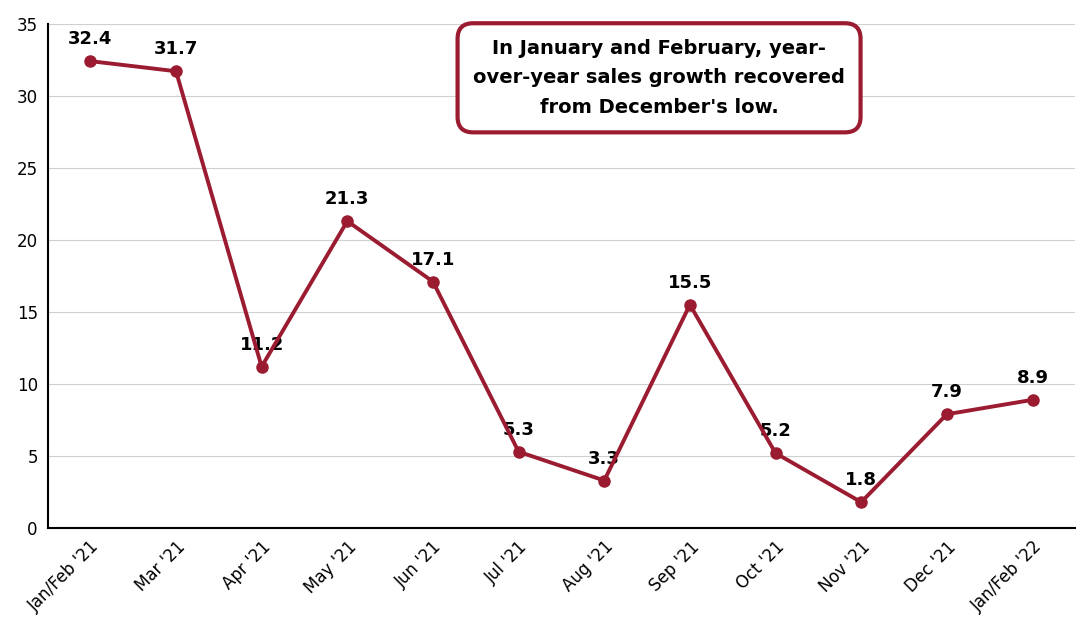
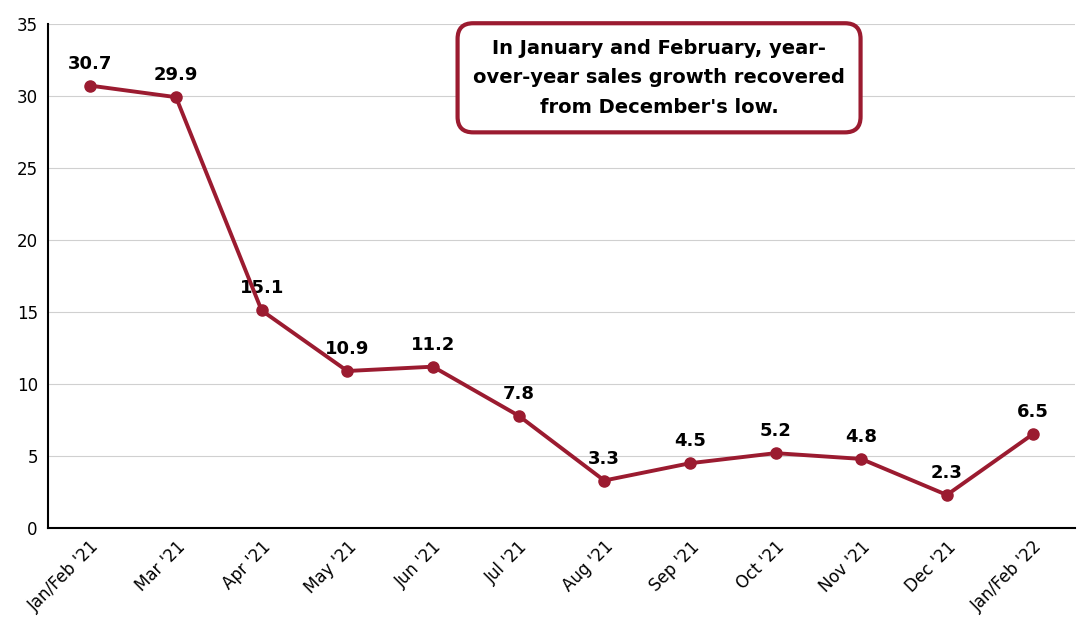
Jan/Feb '21: 32.4 -> 30.7
Mar '21: 31.7 -> 29.9
Apr '21: 11.2 -> 15.1
May '21: 21.3 -> 10.9
Jun '21: 17.1 -> 11.2
Jul '21: 5.3 -> 7.8
Sep '21: 15.5 -> 4.5
Nov '21: 1.8 -> 4.8
Dec '21: 7.9 -> 2.3
Jan/Feb '22: 8.9 -> 6.5
